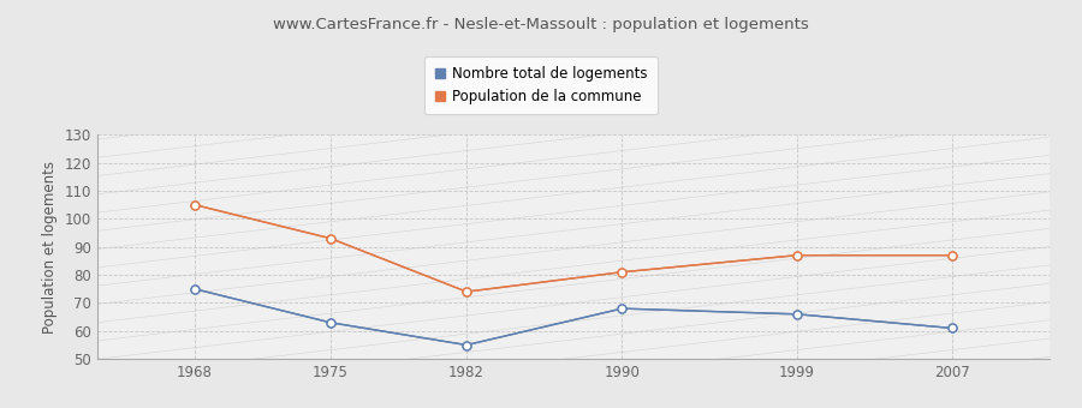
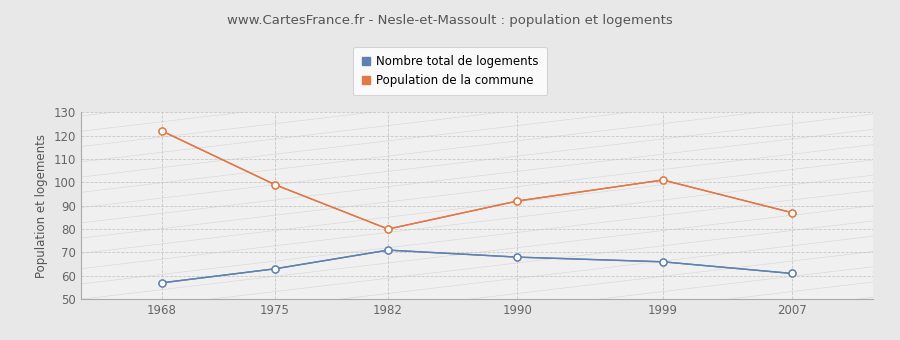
Nombre total de logements/1968: 75 -> 57
Population de la commune/1968: 105 -> 122
Population de la commune/1975: 93 -> 99
Nombre total de logements/1982: 55 -> 71
Population de la commune/1982: 74 -> 80
Population de la commune/1990: 81 -> 92
Population de la commune/1999: 87 -> 101
